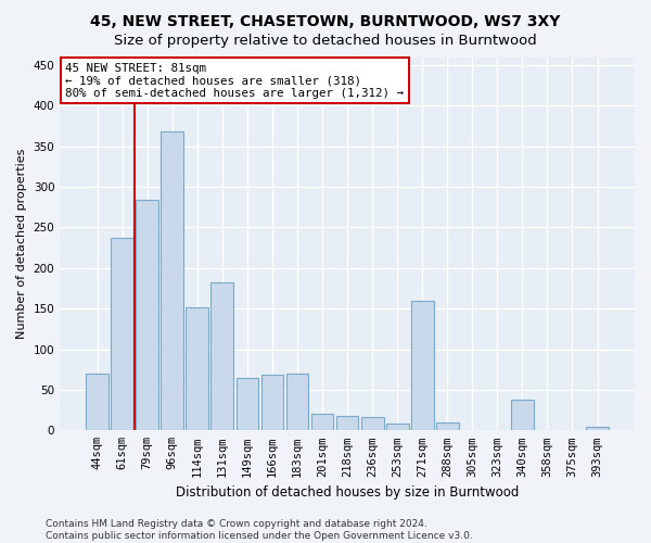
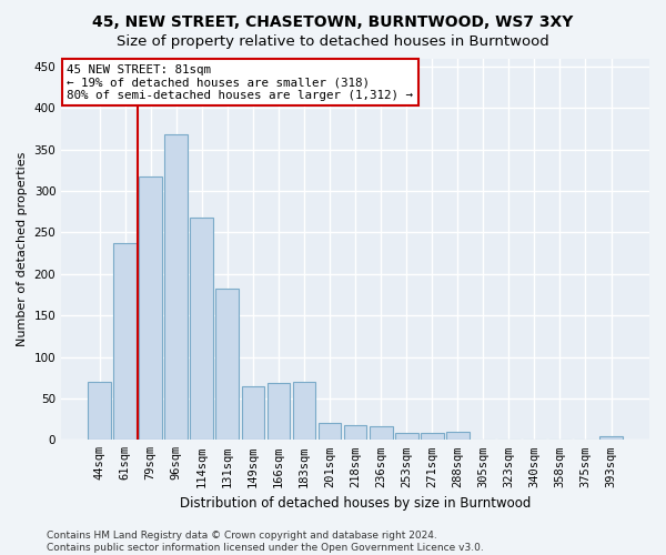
79sqm: 284 -> 317
114sqm: 152 -> 268
271sqm: 160 -> 9
340sqm: 38 -> 1
